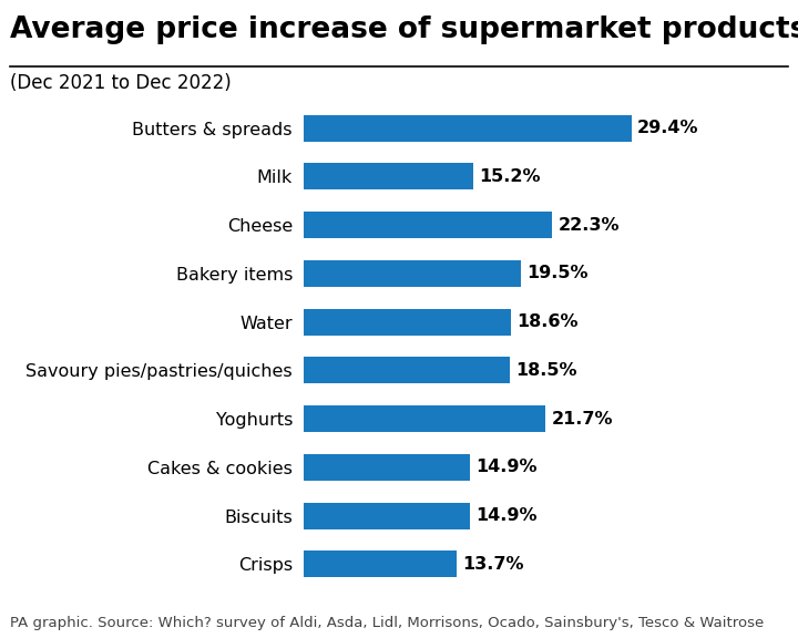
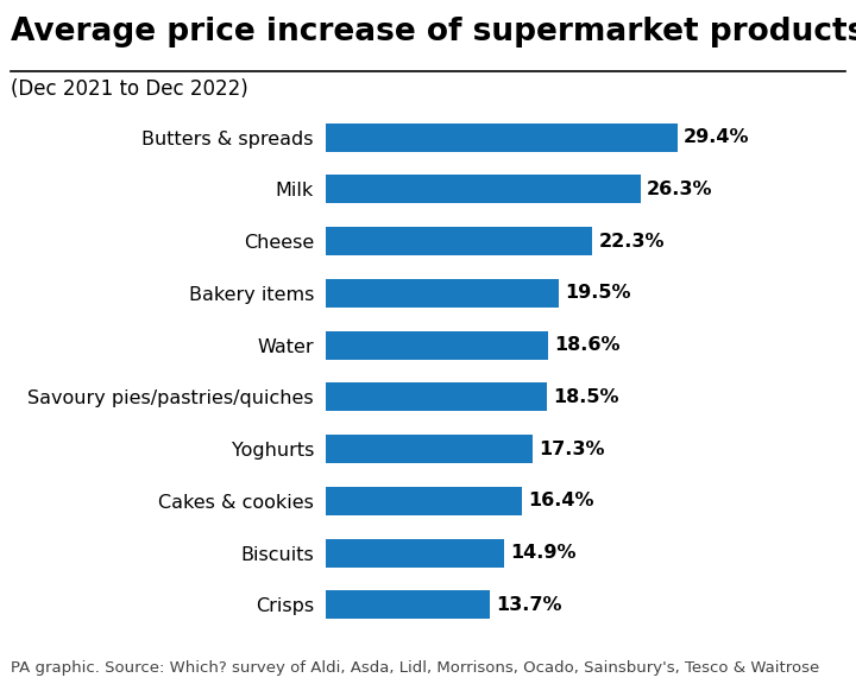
Milk: 15.2% -> 26.3%
Yoghurts: 21.7% -> 17.3%
Cakes & cookies: 14.9% -> 16.4%
